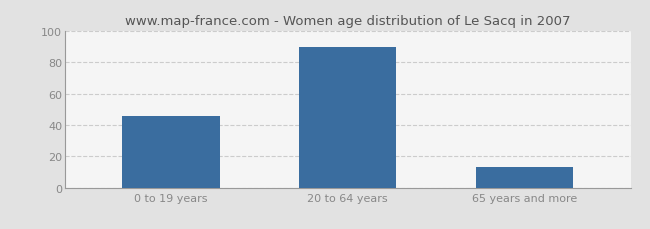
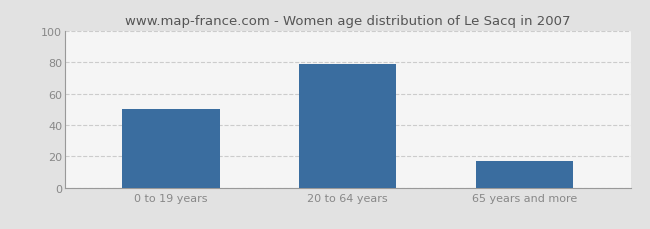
0 to 19 years: 46 -> 50
20 to 64 years: 90 -> 79
65 years and more: 13 -> 17
